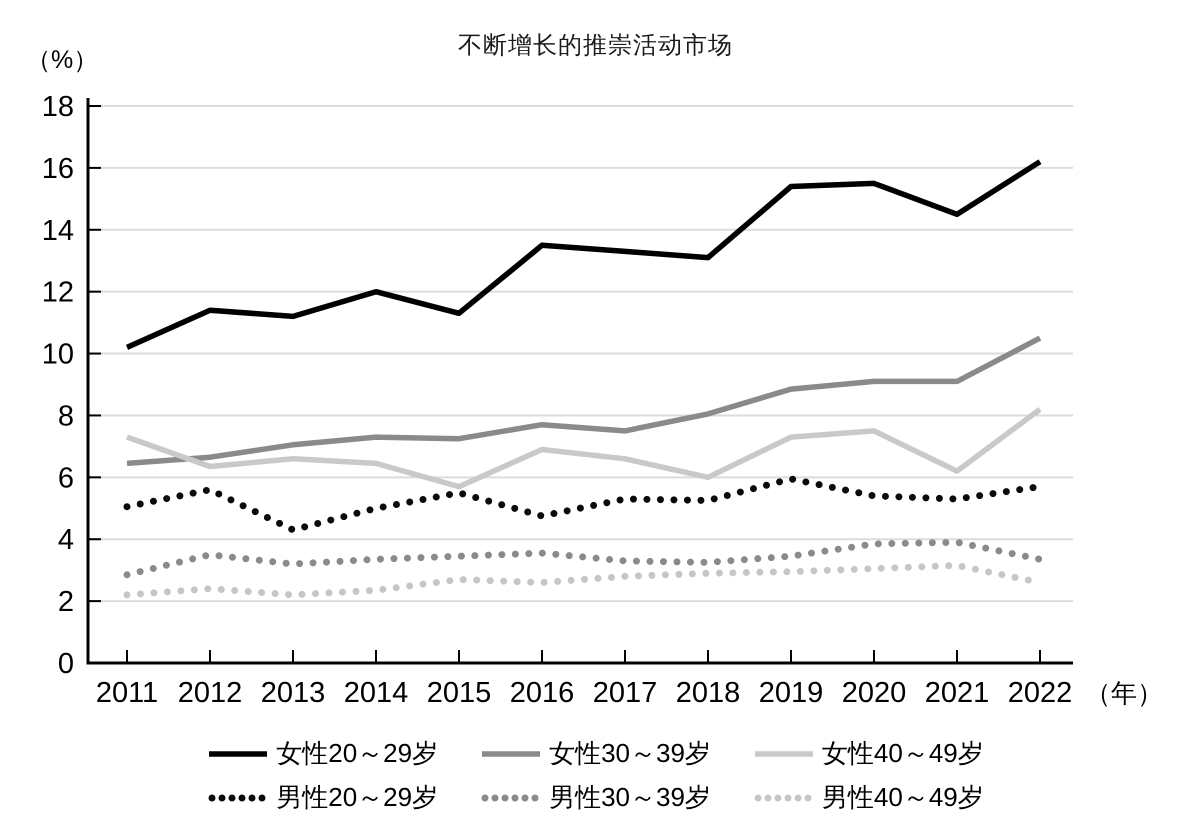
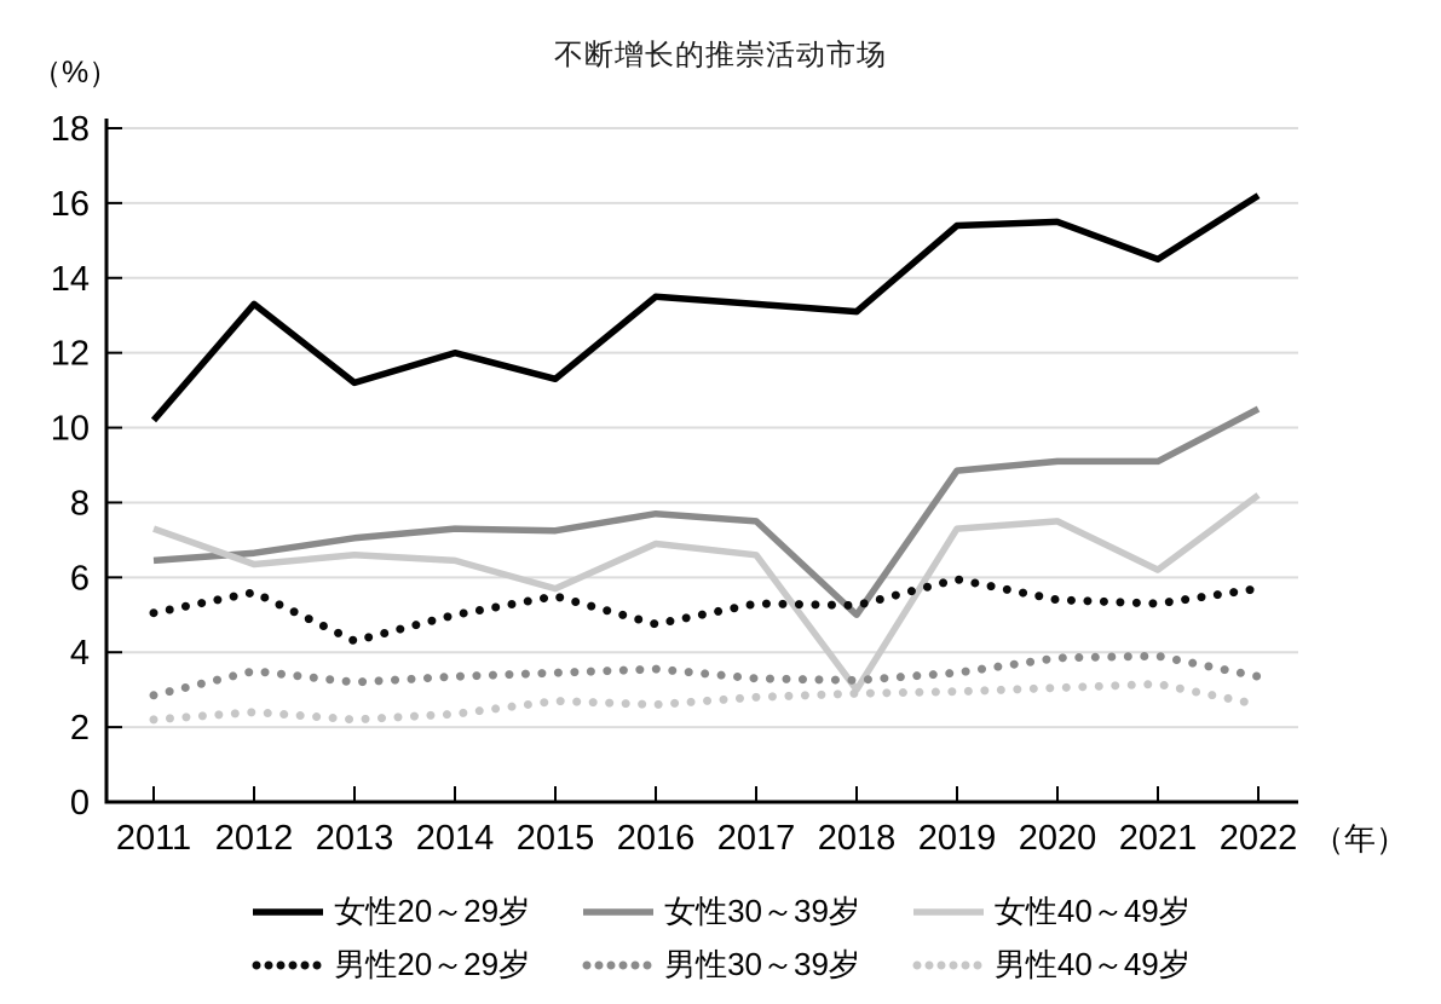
女性20～29岁/2012: 11.4 -> 13.3
女性30～39岁/2018: 8.1 -> 5.0
女性40～49岁/2018: 6.0 -> 3.0
